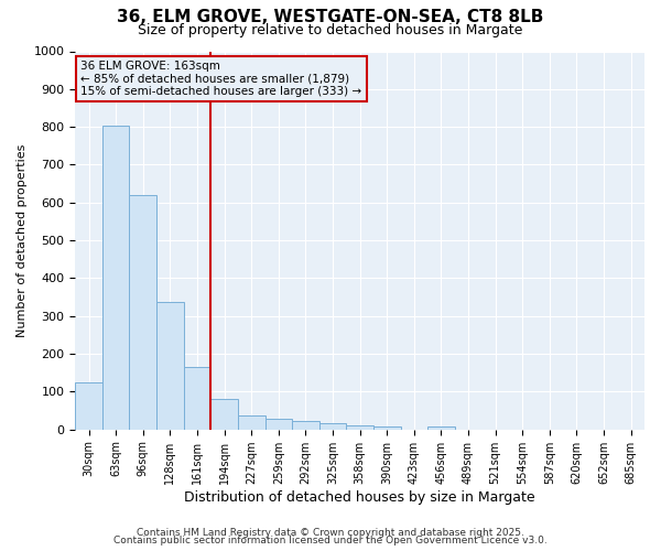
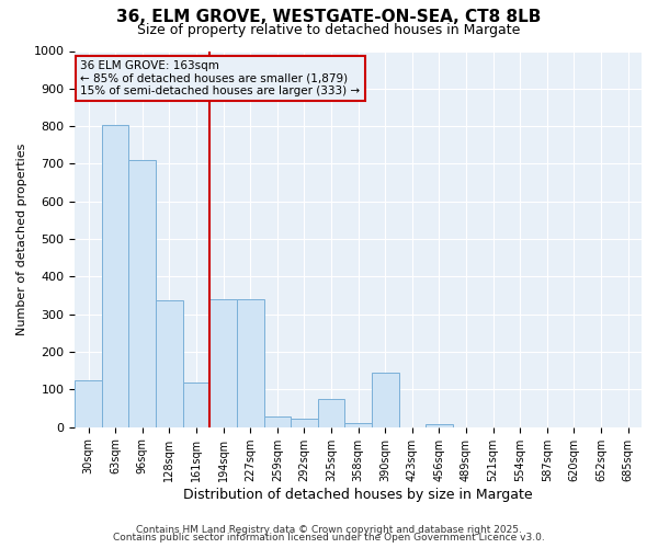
96sqm: 620 -> 710
161sqm: 165 -> 120
194sqm: 82 -> 340
227sqm: 38 -> 340
325sqm: 18 -> 75
390sqm: 8 -> 145
